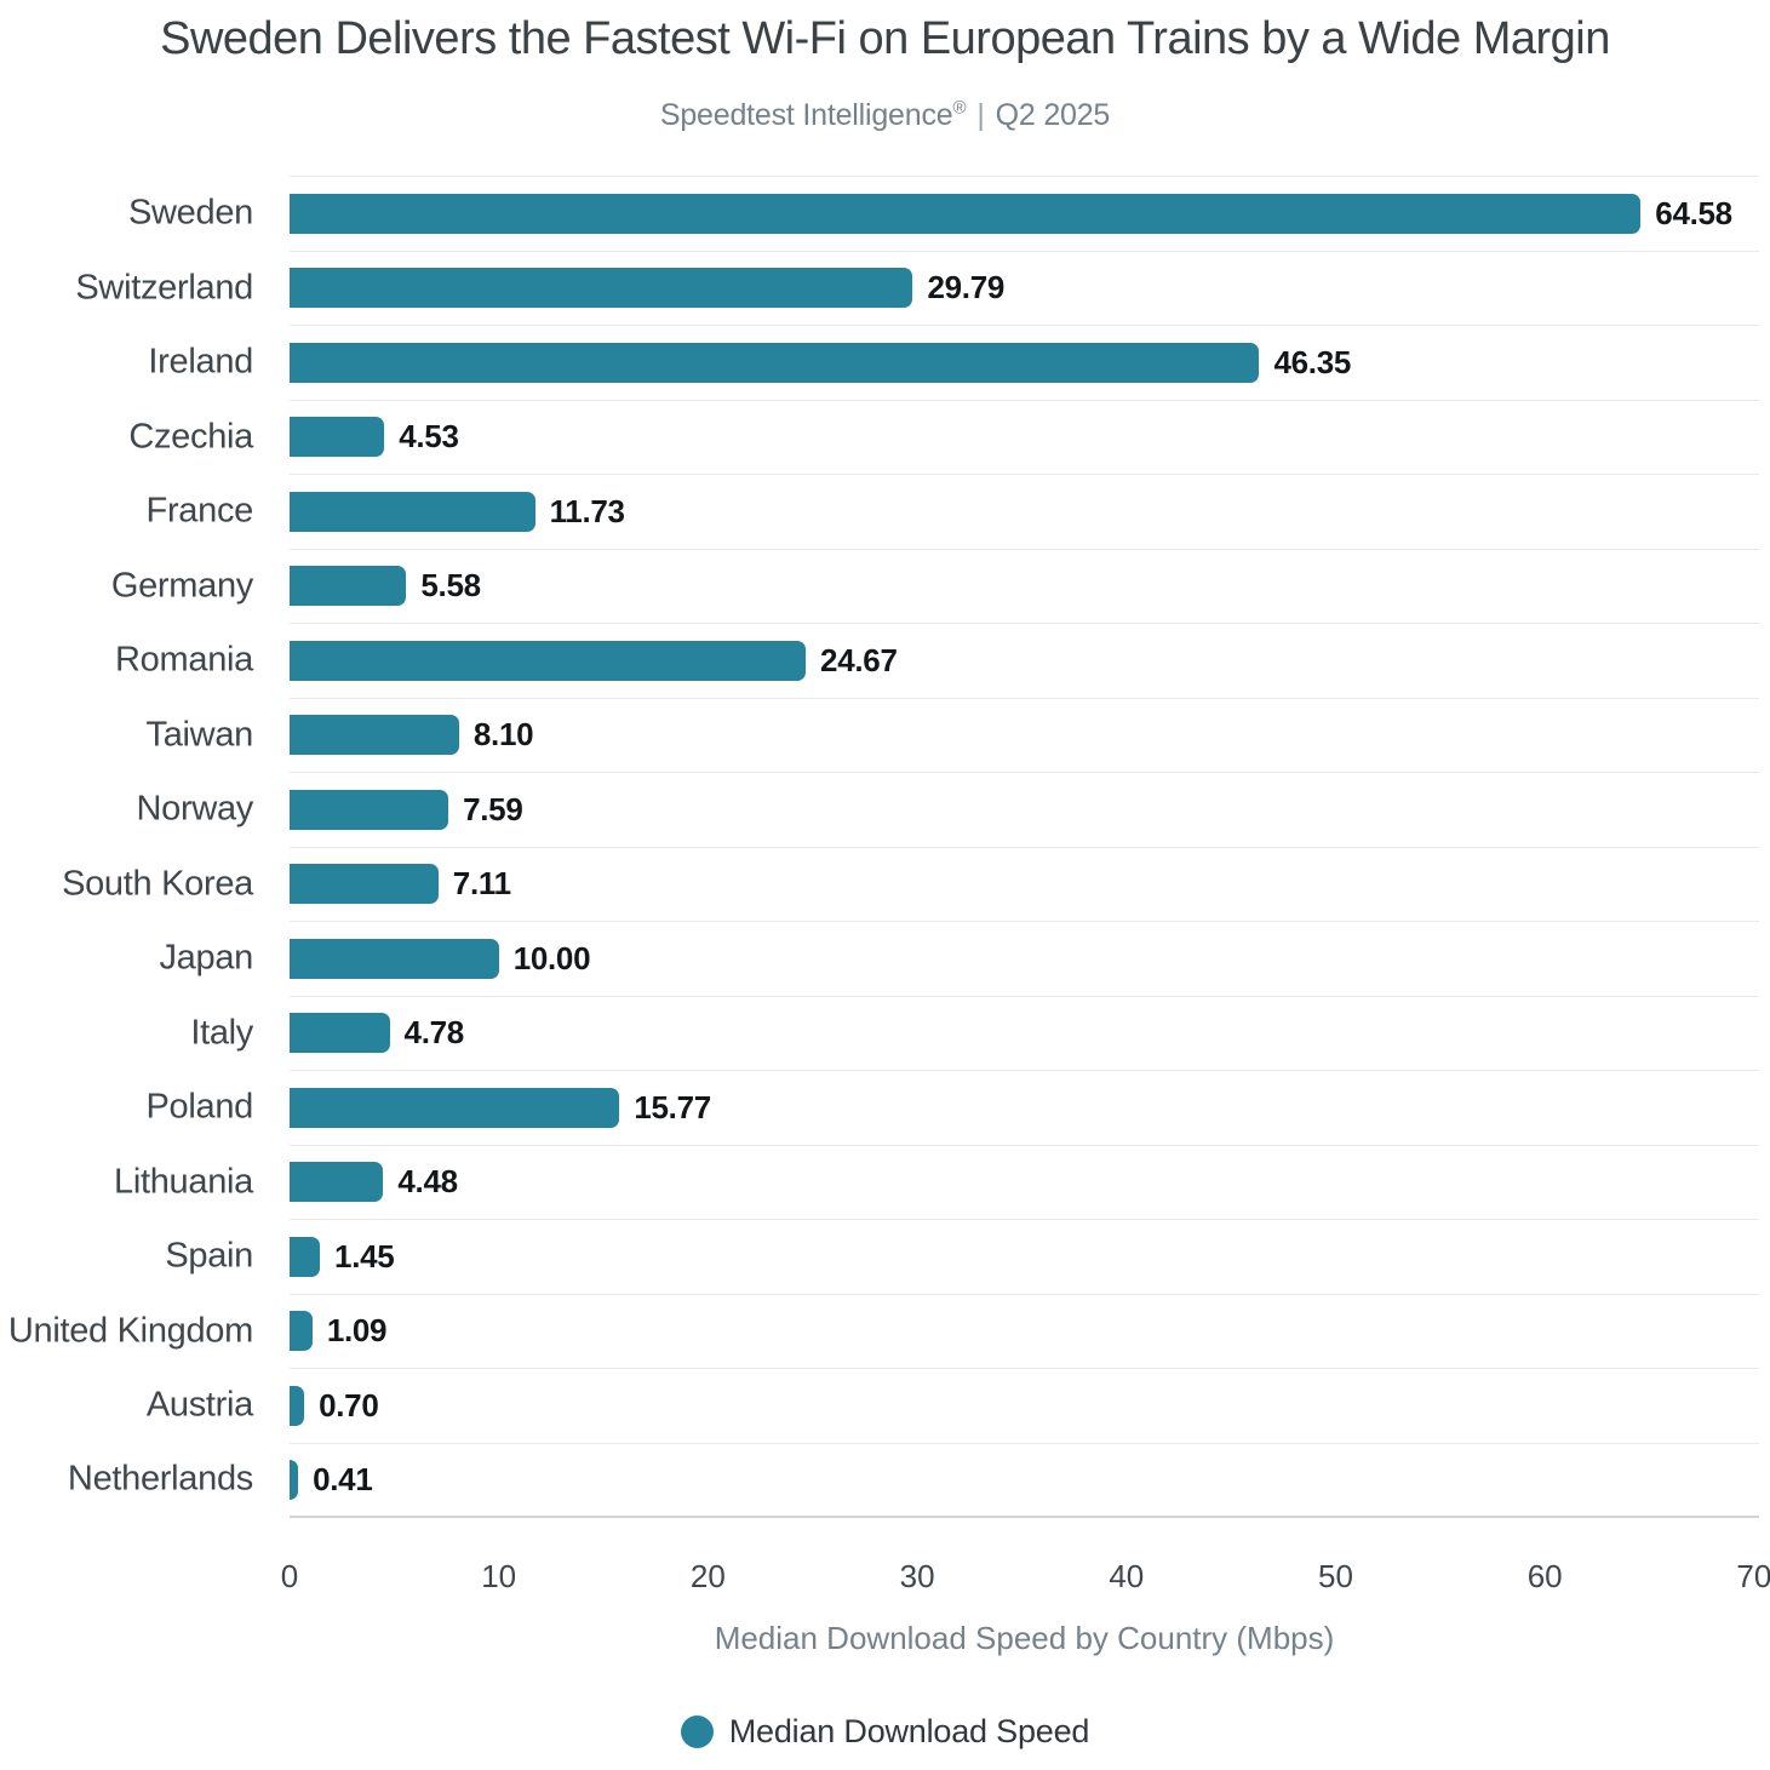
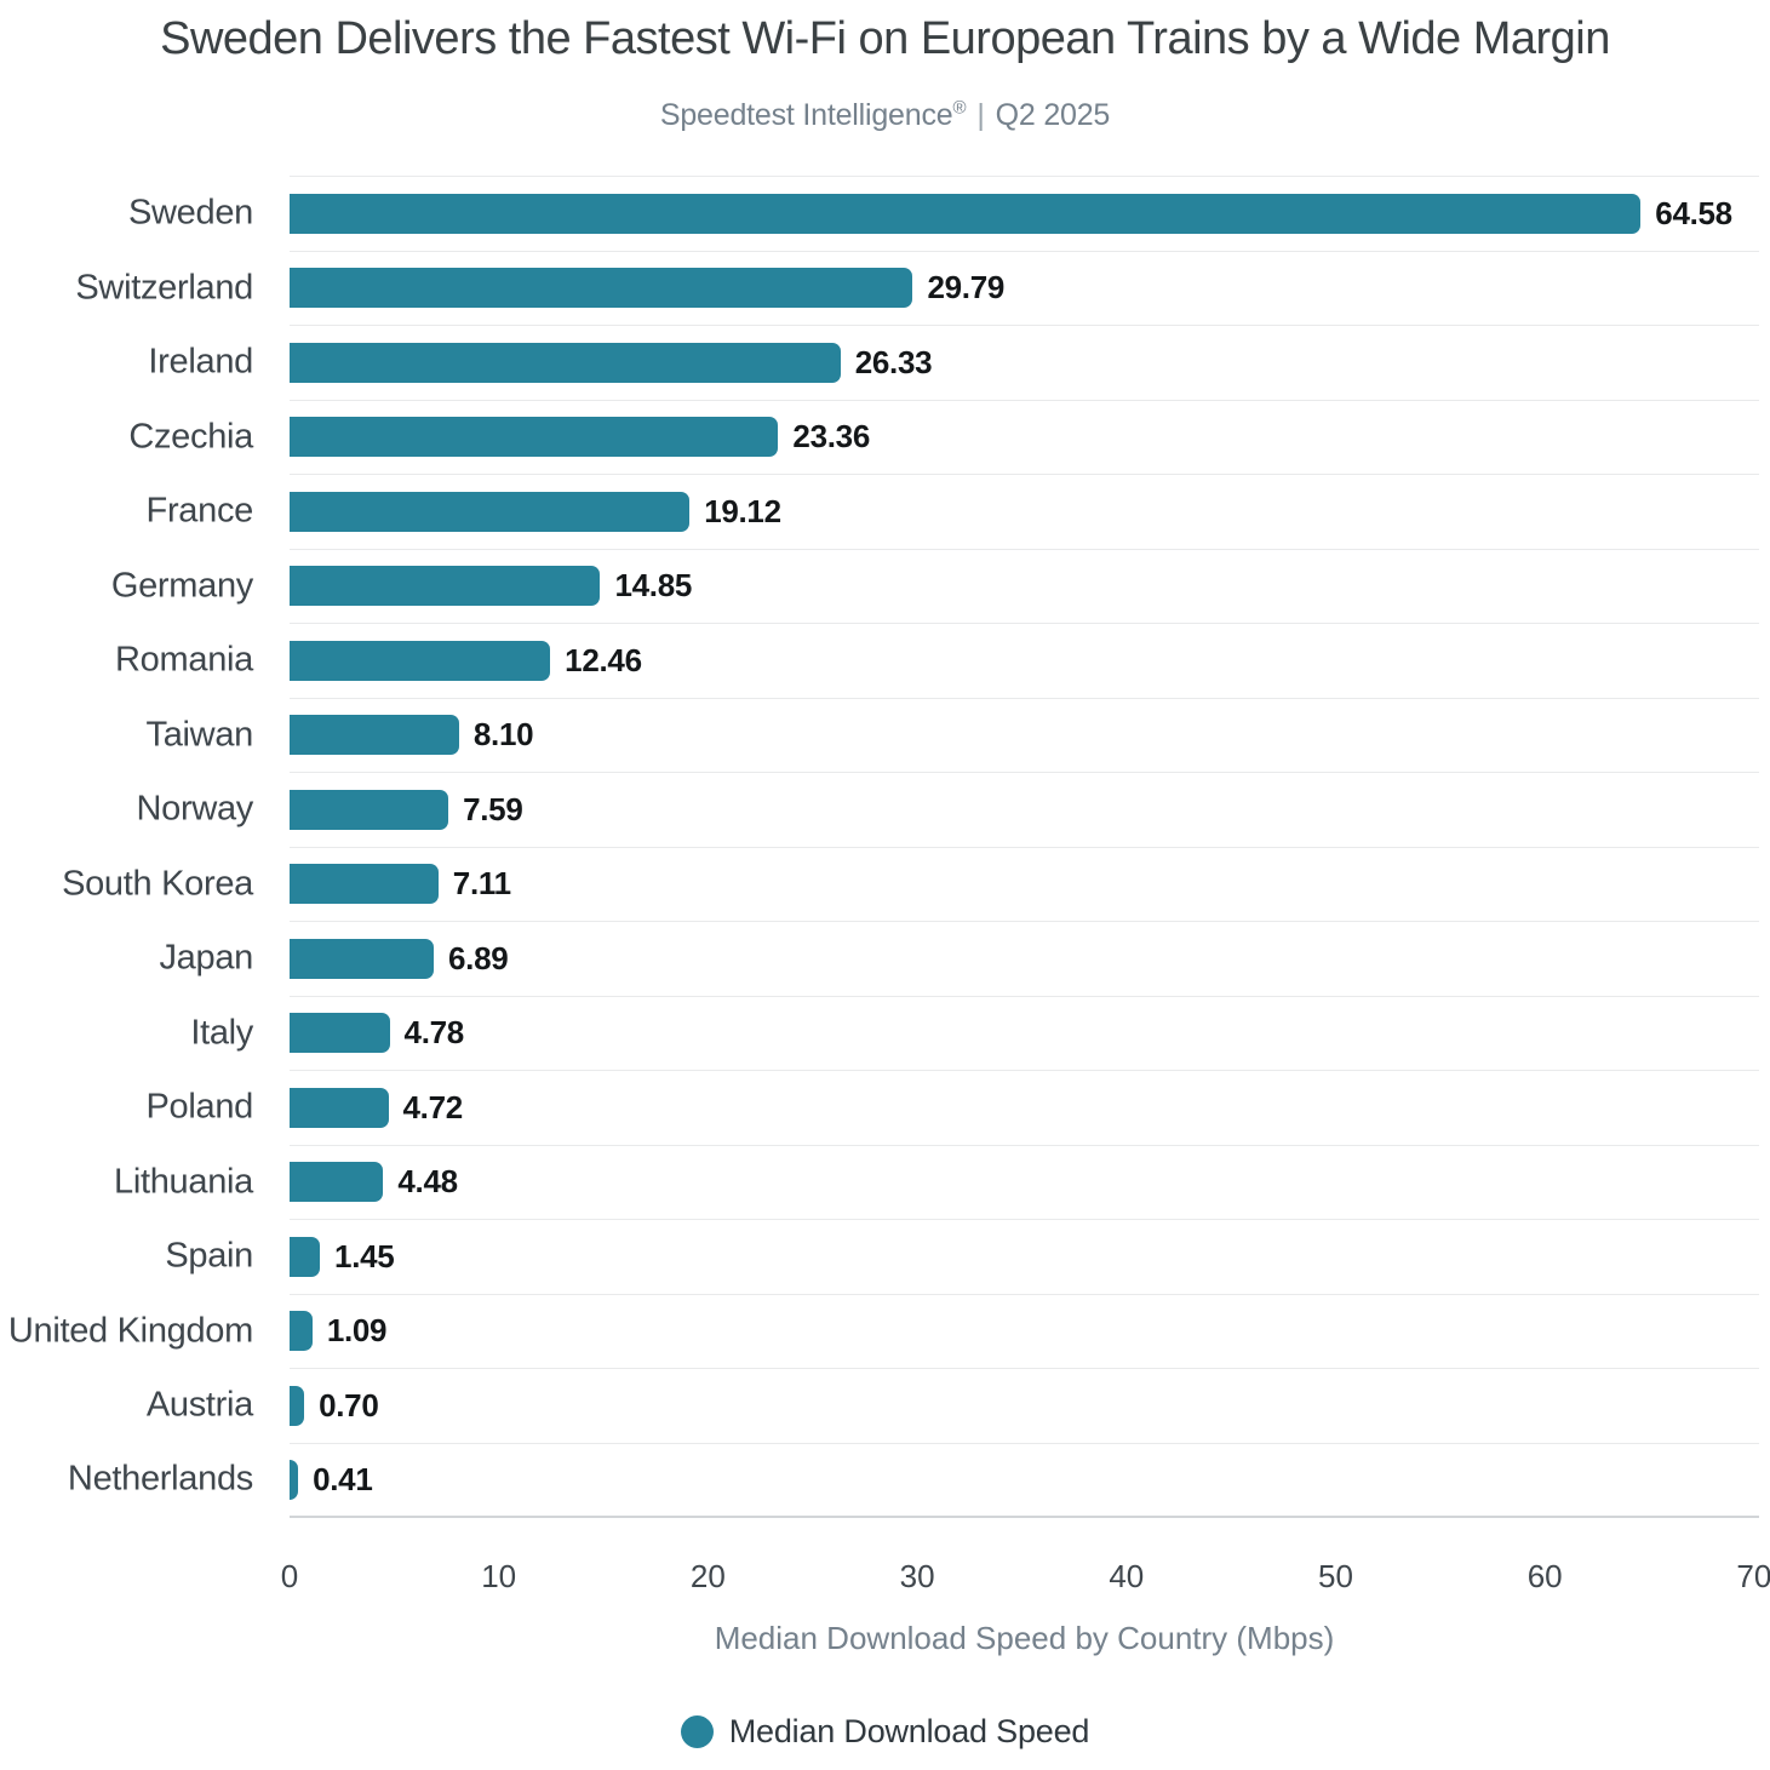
Ireland: 46.35 -> 26.33
Czechia: 4.53 -> 23.36
France: 11.73 -> 19.12
Germany: 5.58 -> 14.85
Romania: 24.67 -> 12.46
Japan: 10.00 -> 6.89
Poland: 15.77 -> 4.72
